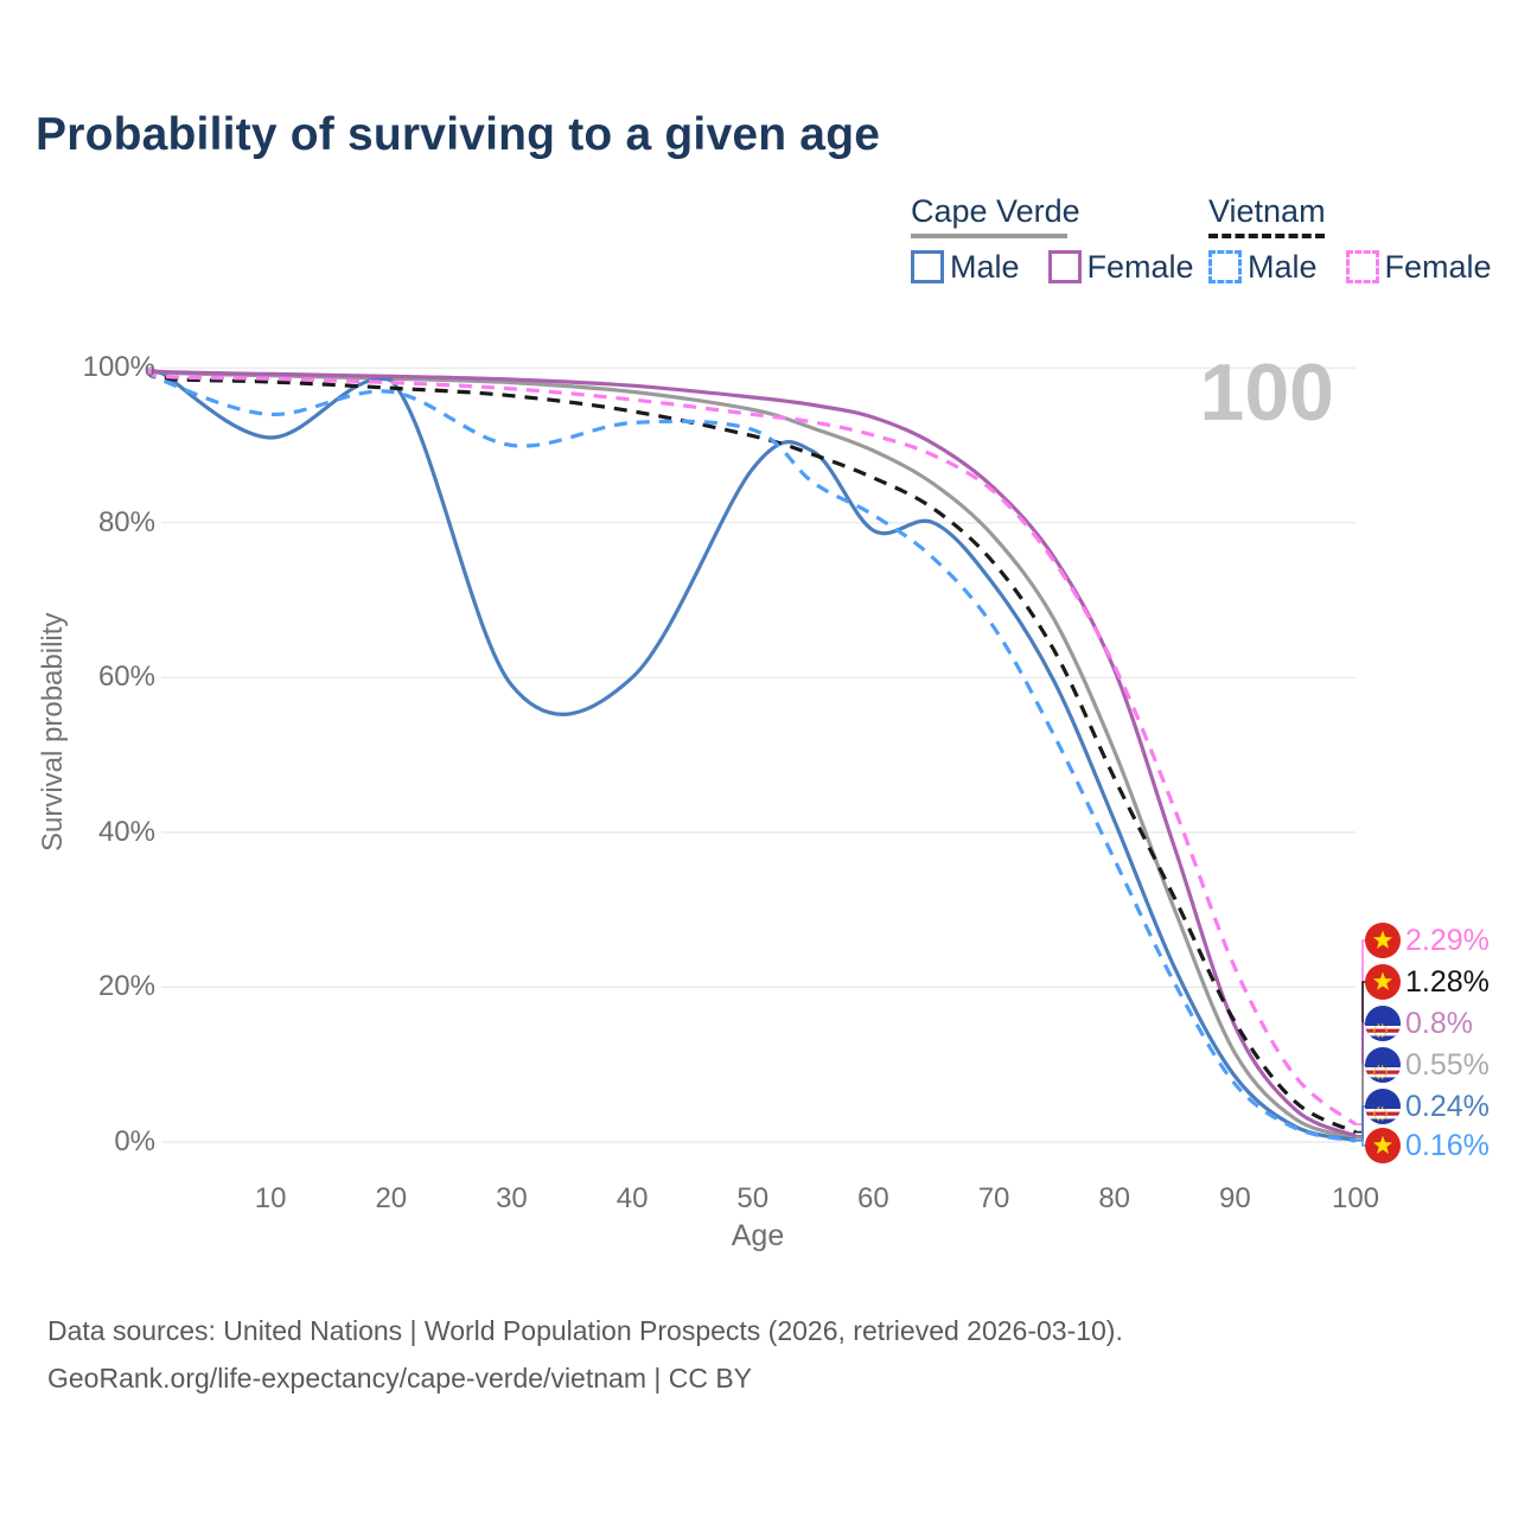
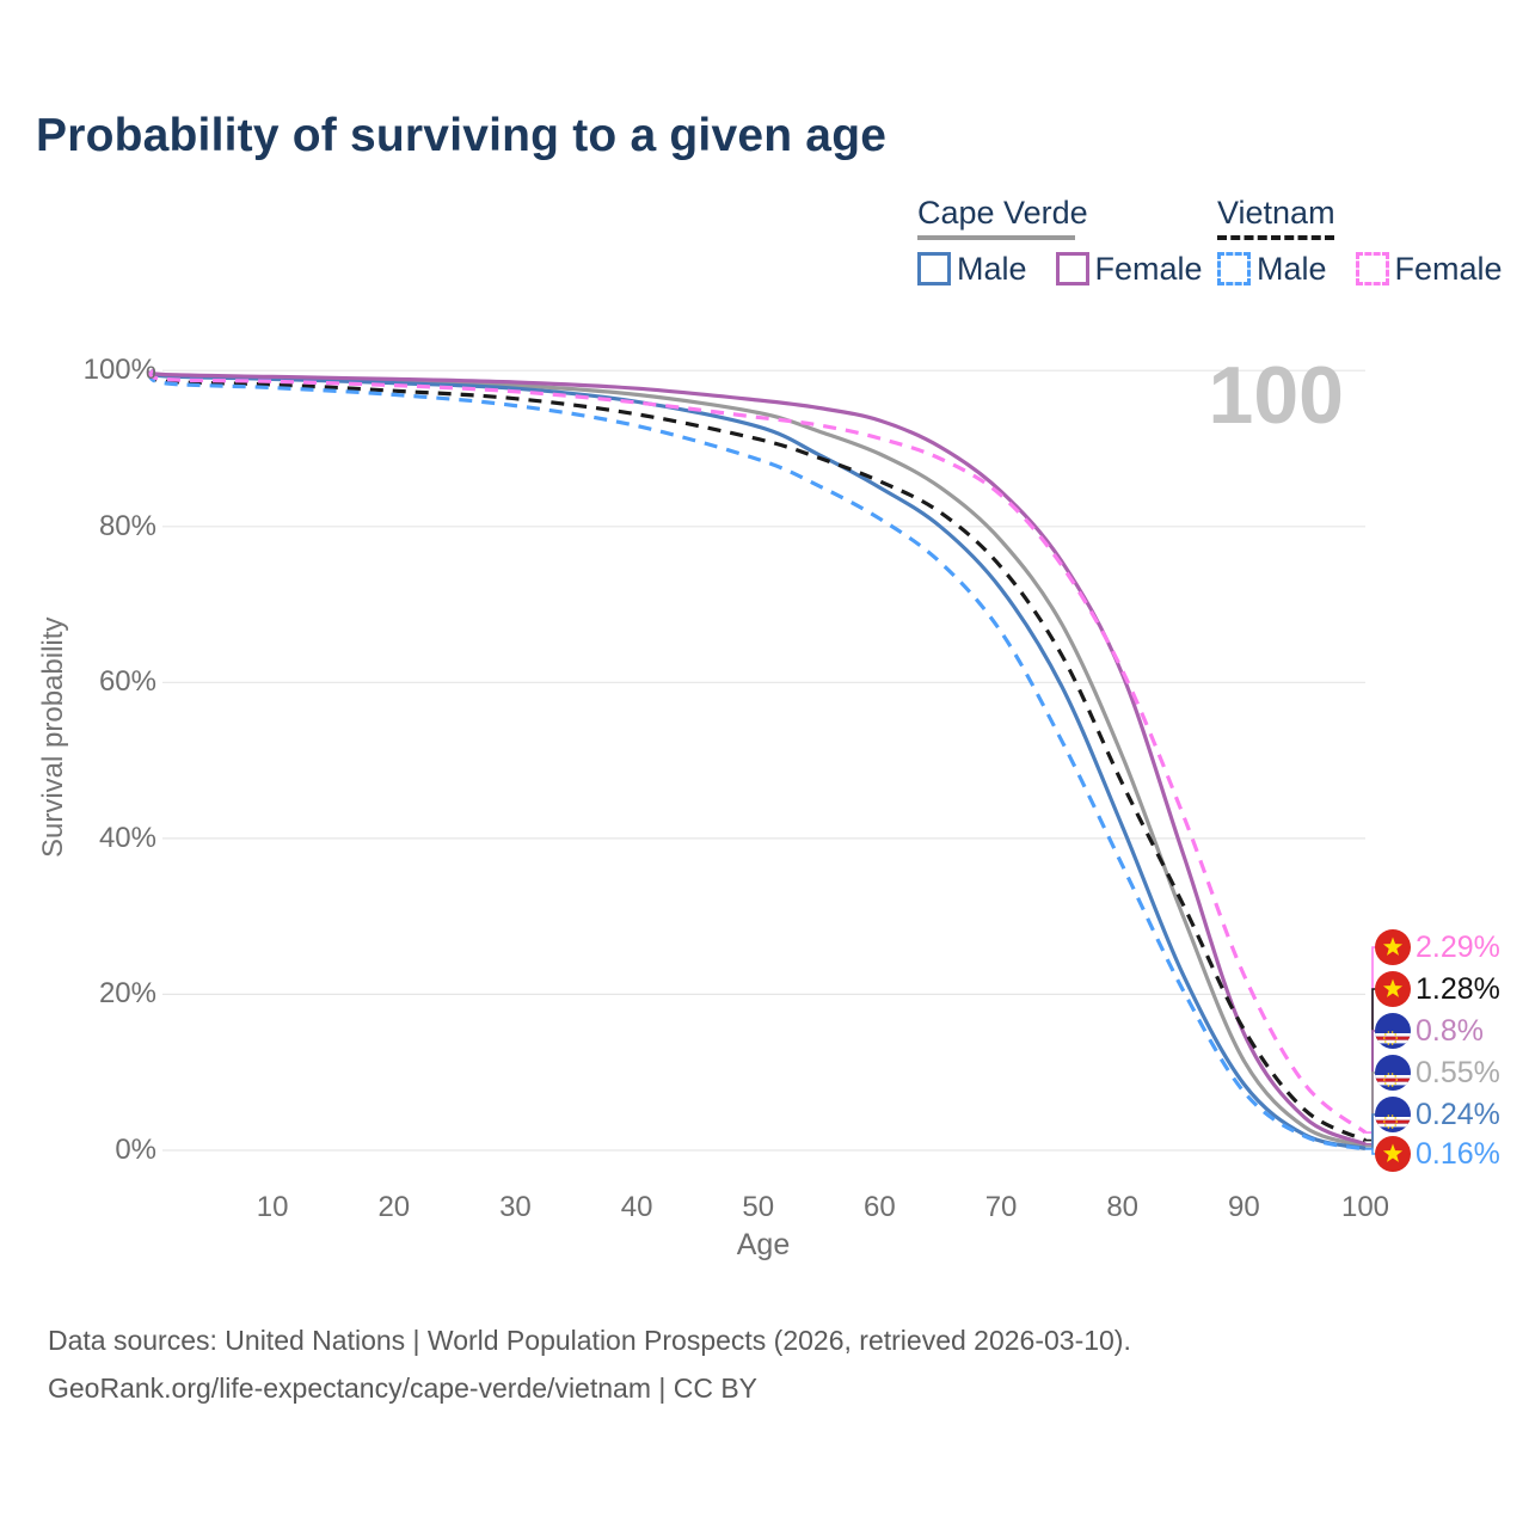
Cape Verde Male/10: 91% -> 99%
Vietnam Male/10: 94% -> 98%
Cape Verde Male/30: 59% -> 98%
Vietnam Male/30: 90% -> 96%
Cape Verde Male/40: 60% -> 96%
Cape Verde Male/50: 87% -> 93%
Vietnam Male/50: 92% -> 89%
Cape Verde Male/60: 79% -> 85%
